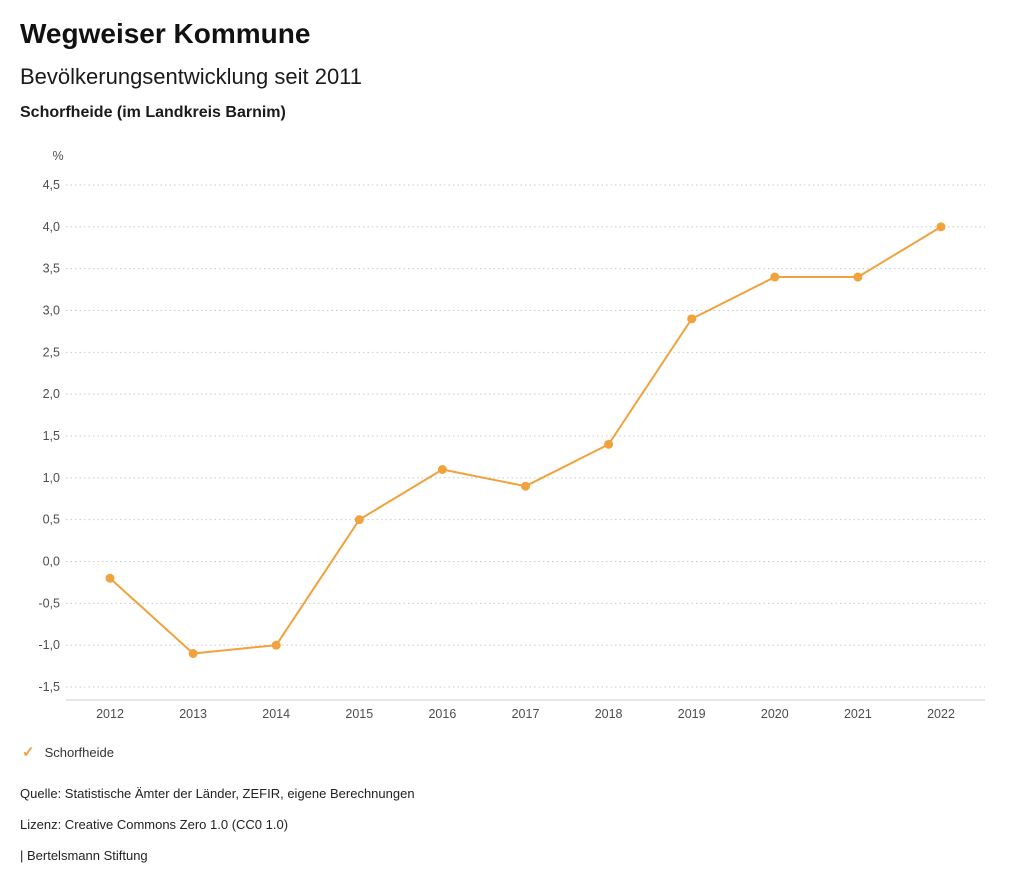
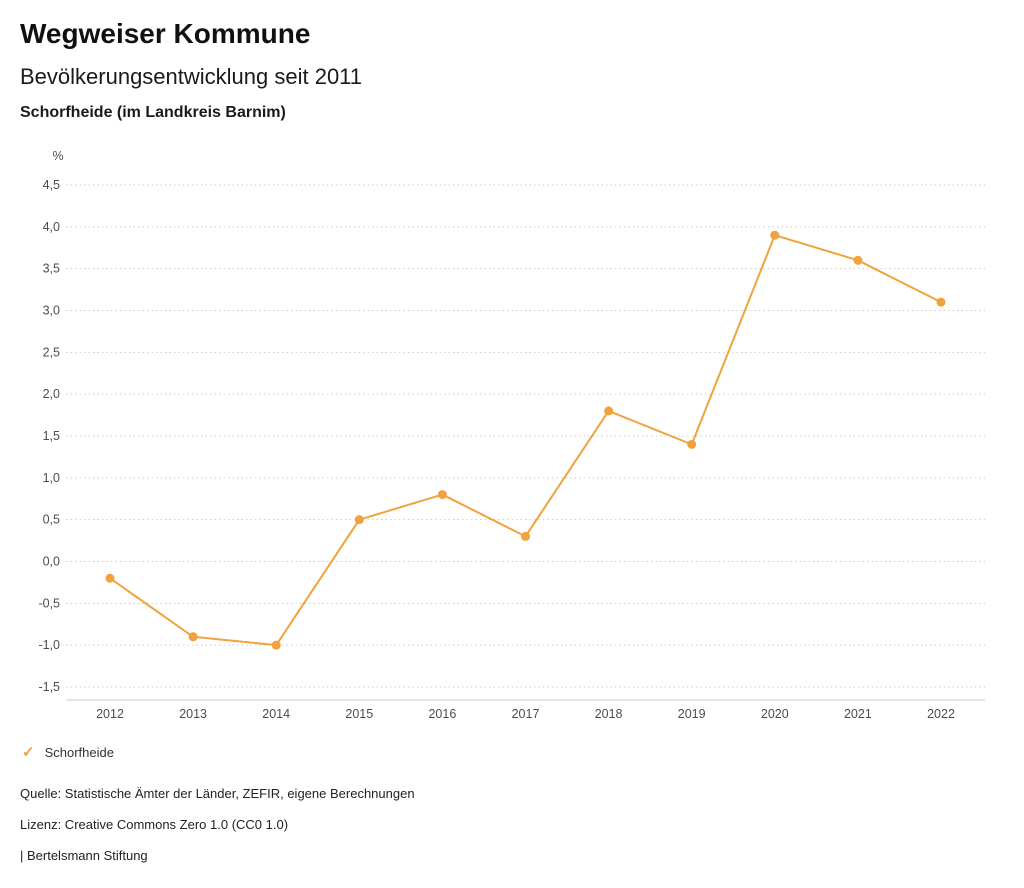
2013: -1,1 -> -0,9
2016: 1,1 -> 0,8
2017: 0,9 -> 0,3
2018: 1,4 -> 1,8
2019: 2,9 -> 1,4
2020: 3,4 -> 3,9
2021: 3,4 -> 3,6
2022: 4,0 -> 3,1
